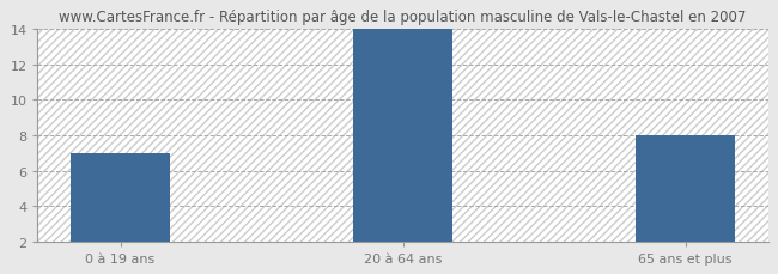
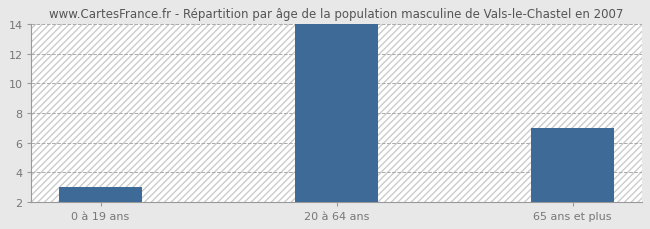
0 à 19 ans: 7 -> 3
65 ans et plus: 8 -> 7
